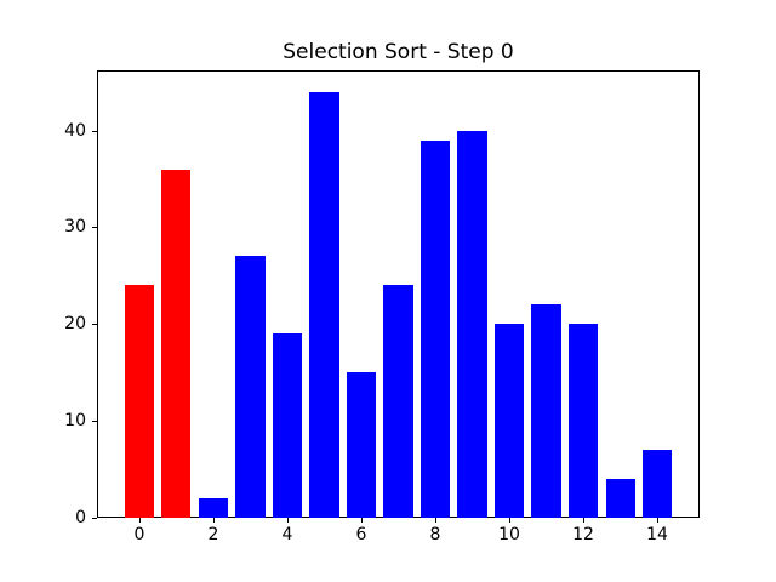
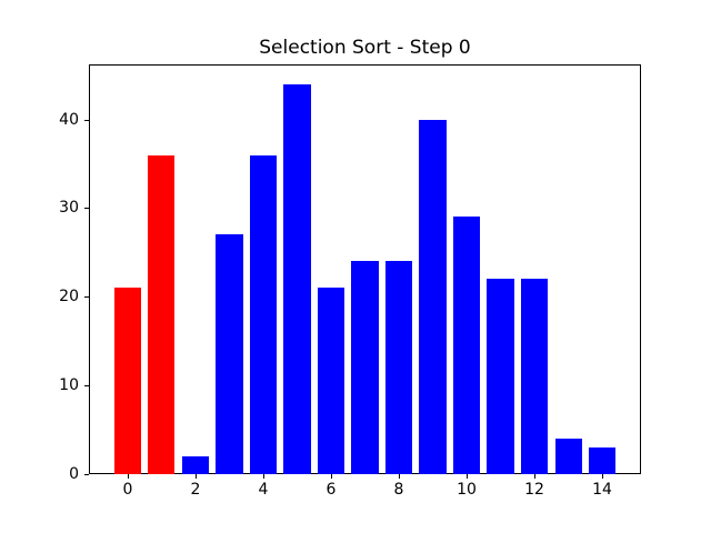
0: 24 -> 21
4: 19 -> 36
6: 15 -> 21
8: 39 -> 24
10: 20 -> 29
12: 20 -> 22
14: 7 -> 3
